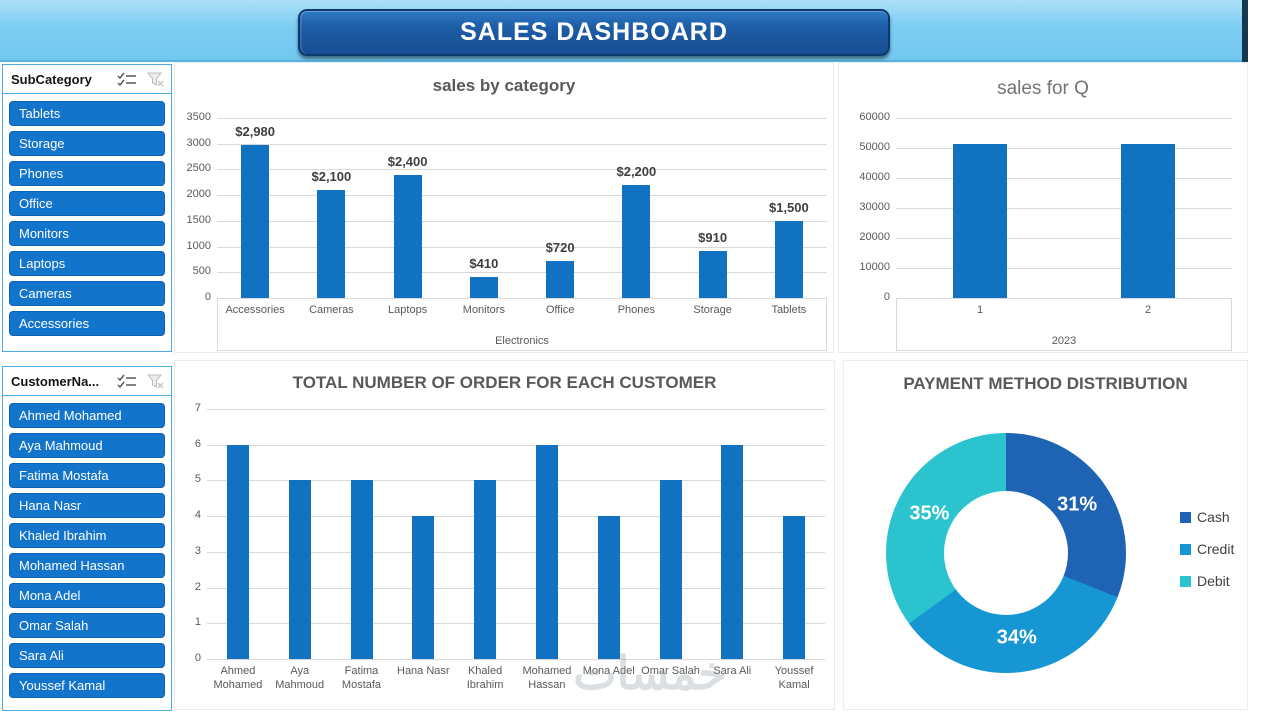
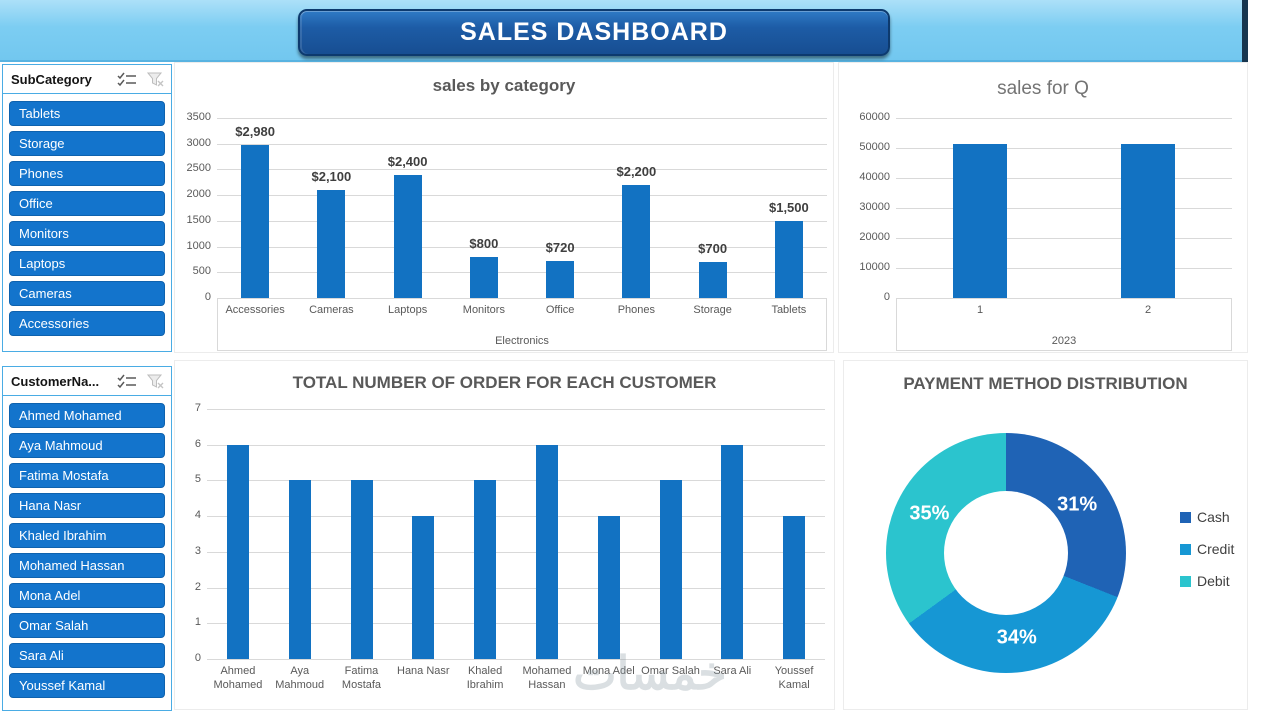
sales by category/Monitors: $410 -> $800
sales by category/Storage: $910 -> $700
